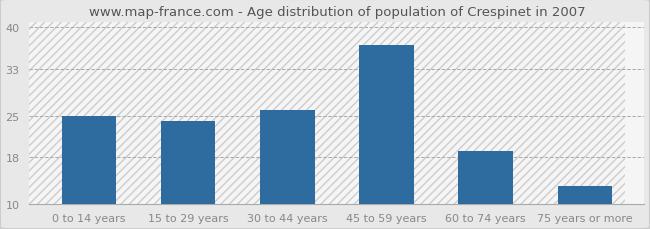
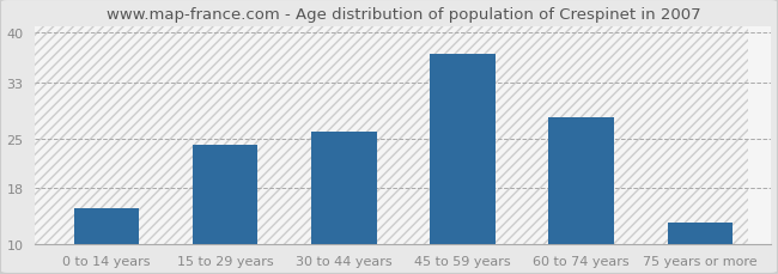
0 to 14 years: 25 -> 15
60 to 74 years: 19 -> 28
